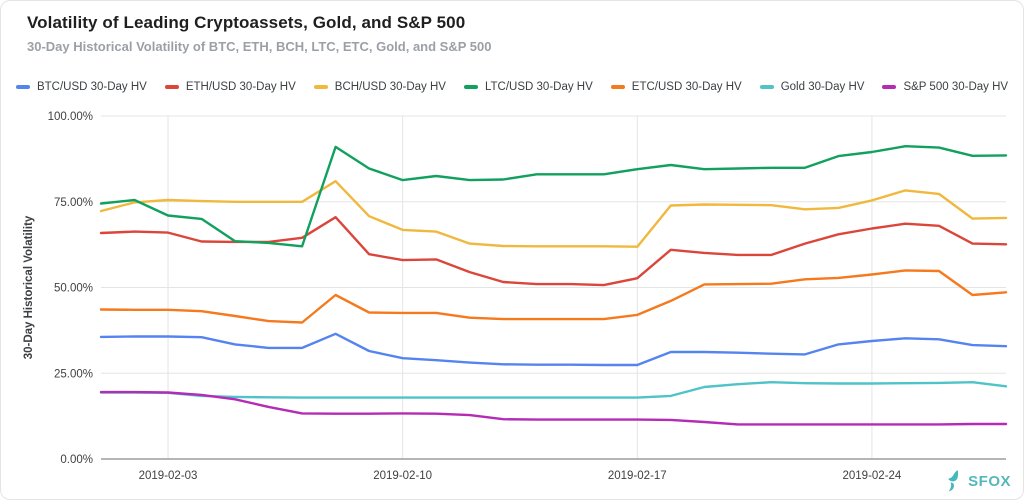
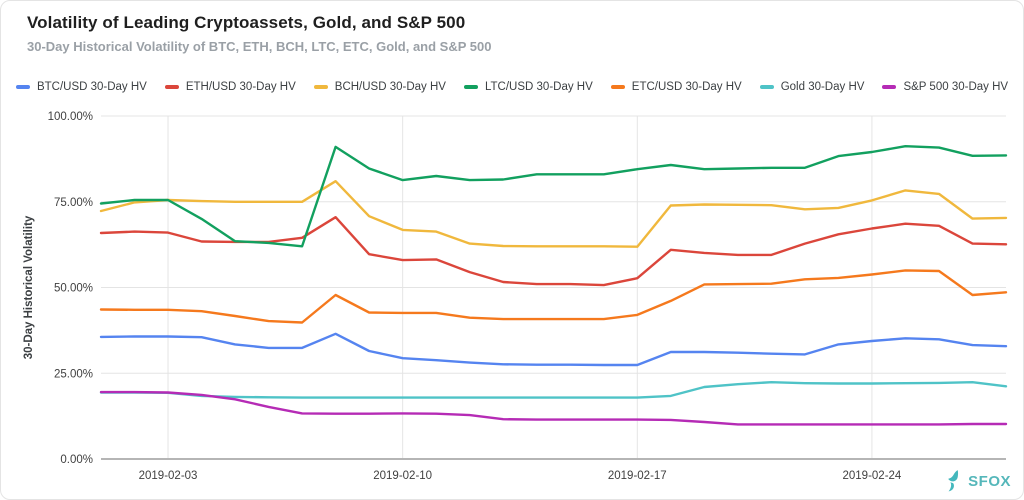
LTC/USD 30-Day HV/2019-02-03: 71% -> 76%
